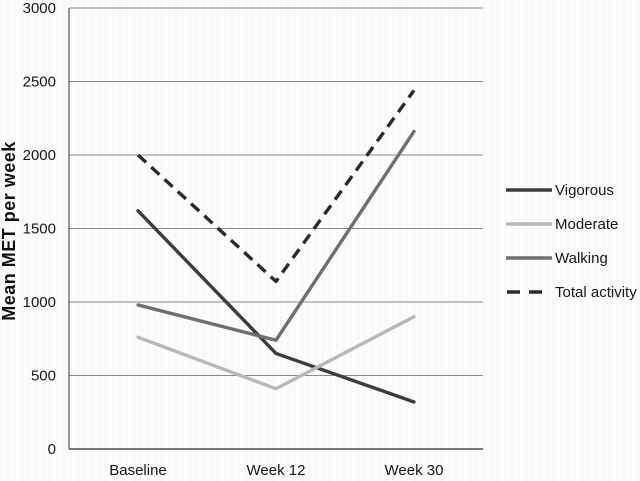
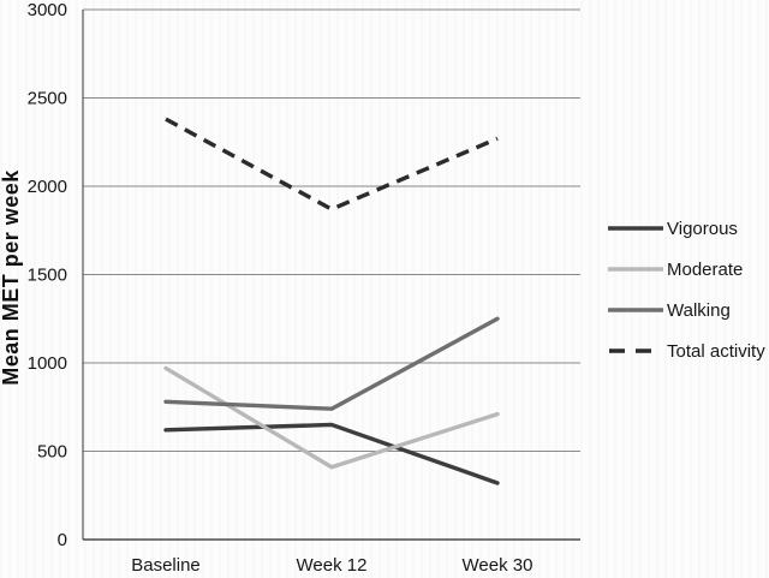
Vigorous/Baseline: 1620 -> 620
Moderate/Baseline: 760 -> 970
Walking/Baseline: 980 -> 780
Total activity/Baseline: 2000 -> 2380
Total activity/Week 12: 1140 -> 1870
Moderate/Week 30: 900 -> 710
Walking/Week 30: 2160 -> 1250
Total activity/Week 30: 2440 -> 2270
